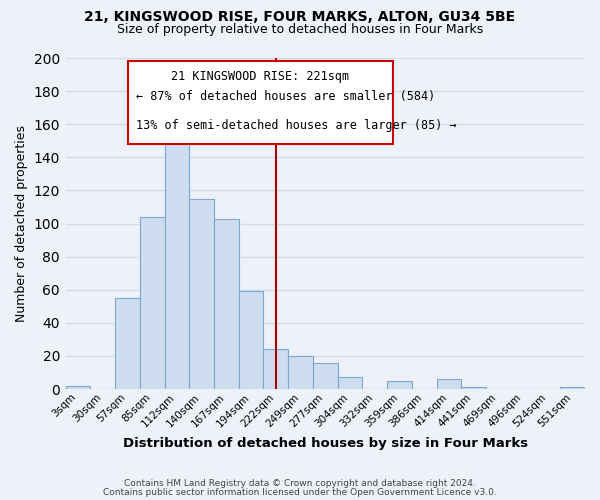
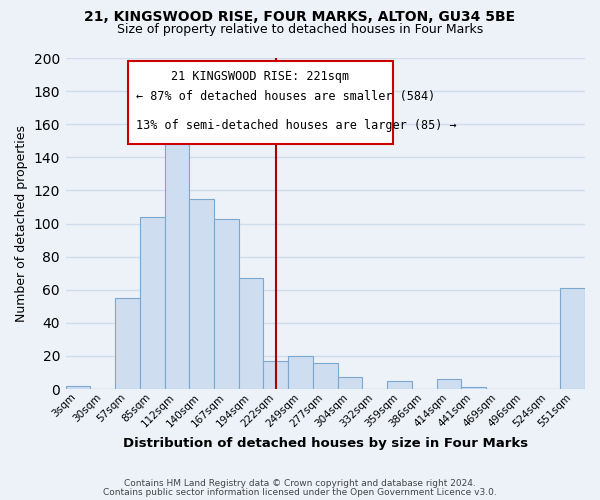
194sqm: 59 -> 67
222sqm: 24 -> 17
551sqm: 1 -> 61
